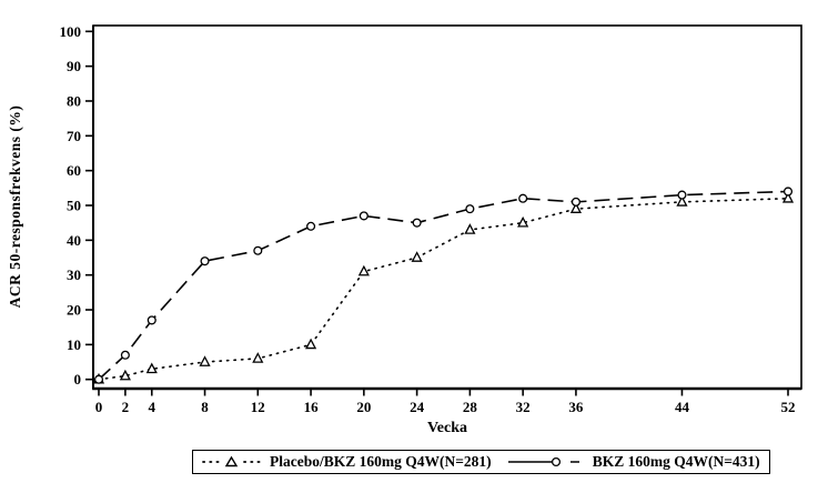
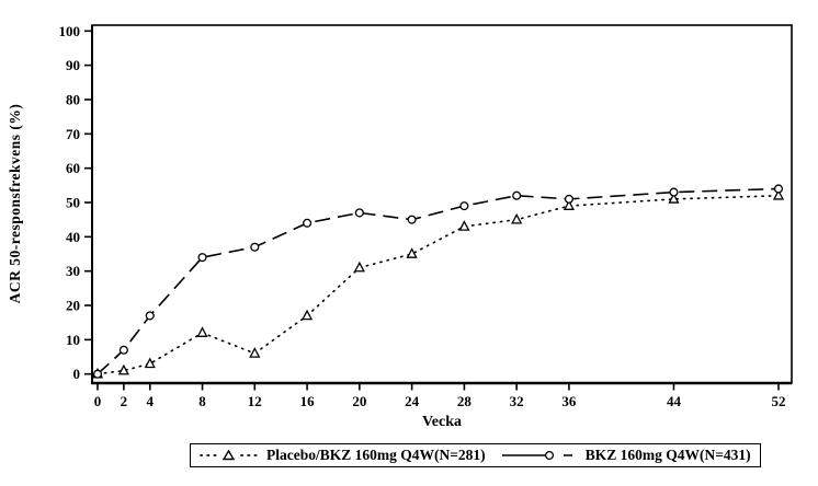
Placebo/BKZ 160mg Q4W(N=281)/8: 5 -> 12
Placebo/BKZ 160mg Q4W(N=281)/16: 10 -> 17
